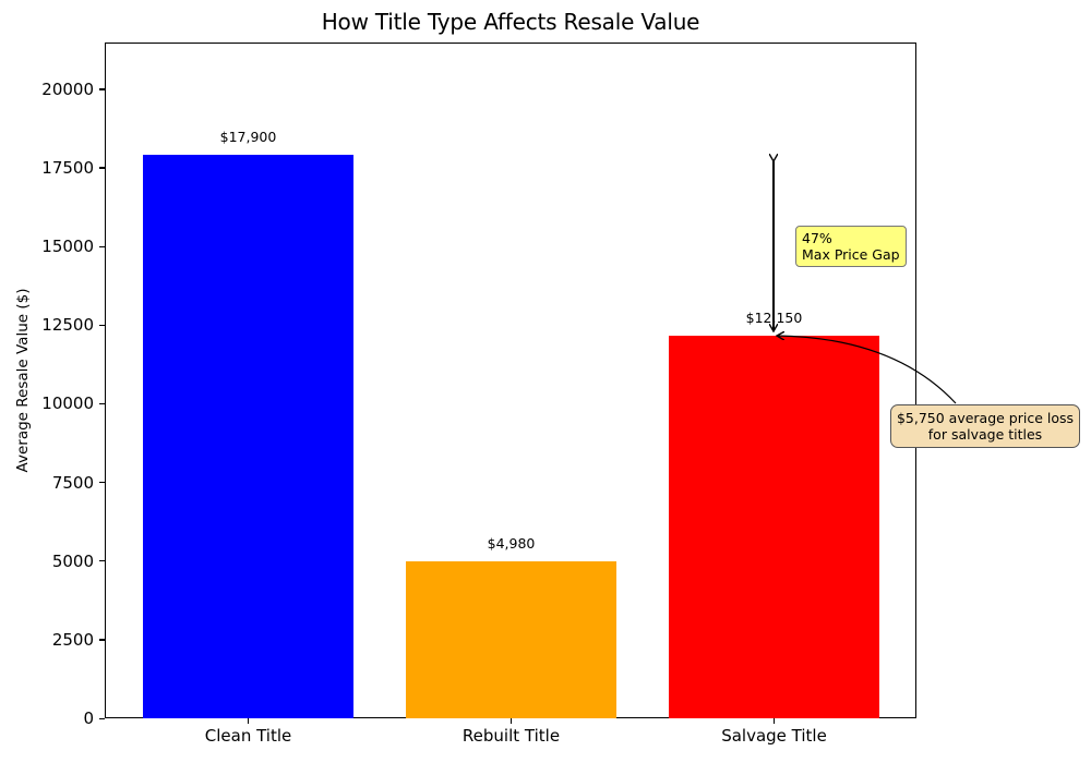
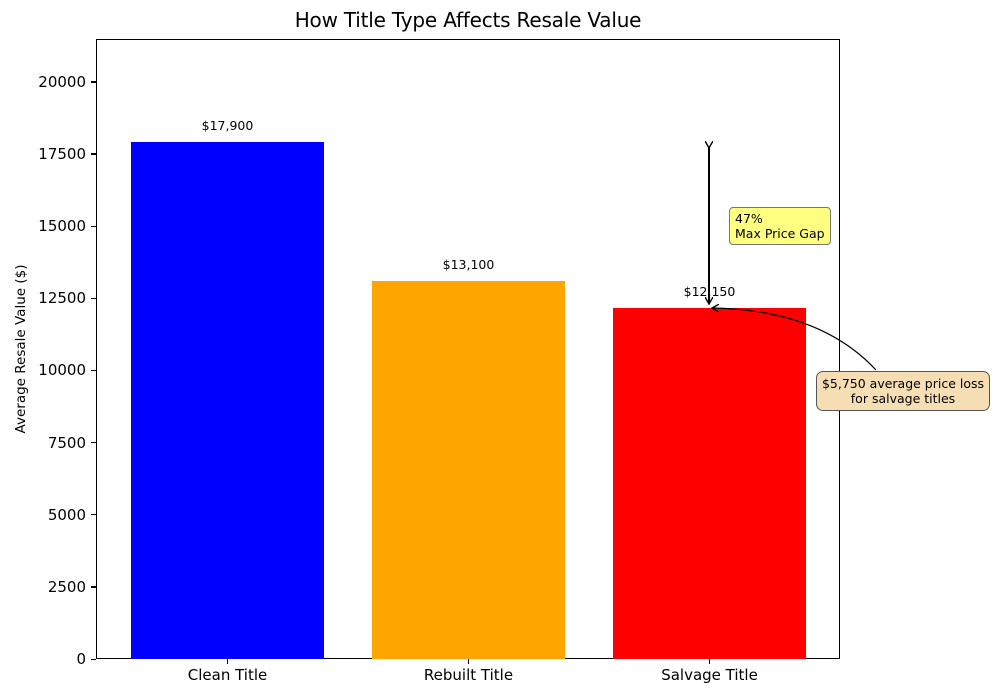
Rebuilt Title: $4,980 -> $13,100
